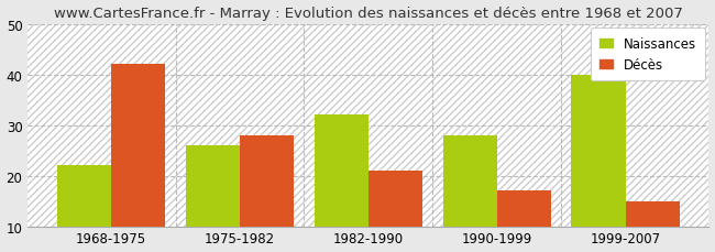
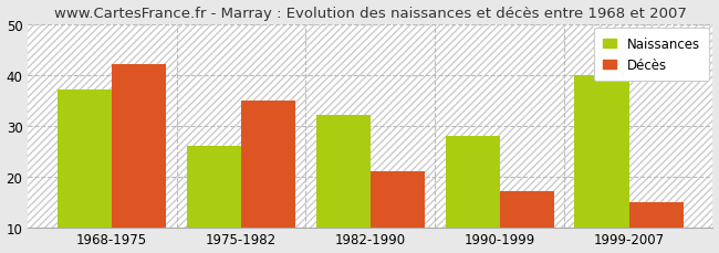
Naissances/1968-1975: 22 -> 37
Décès/1975-1982: 28 -> 35
